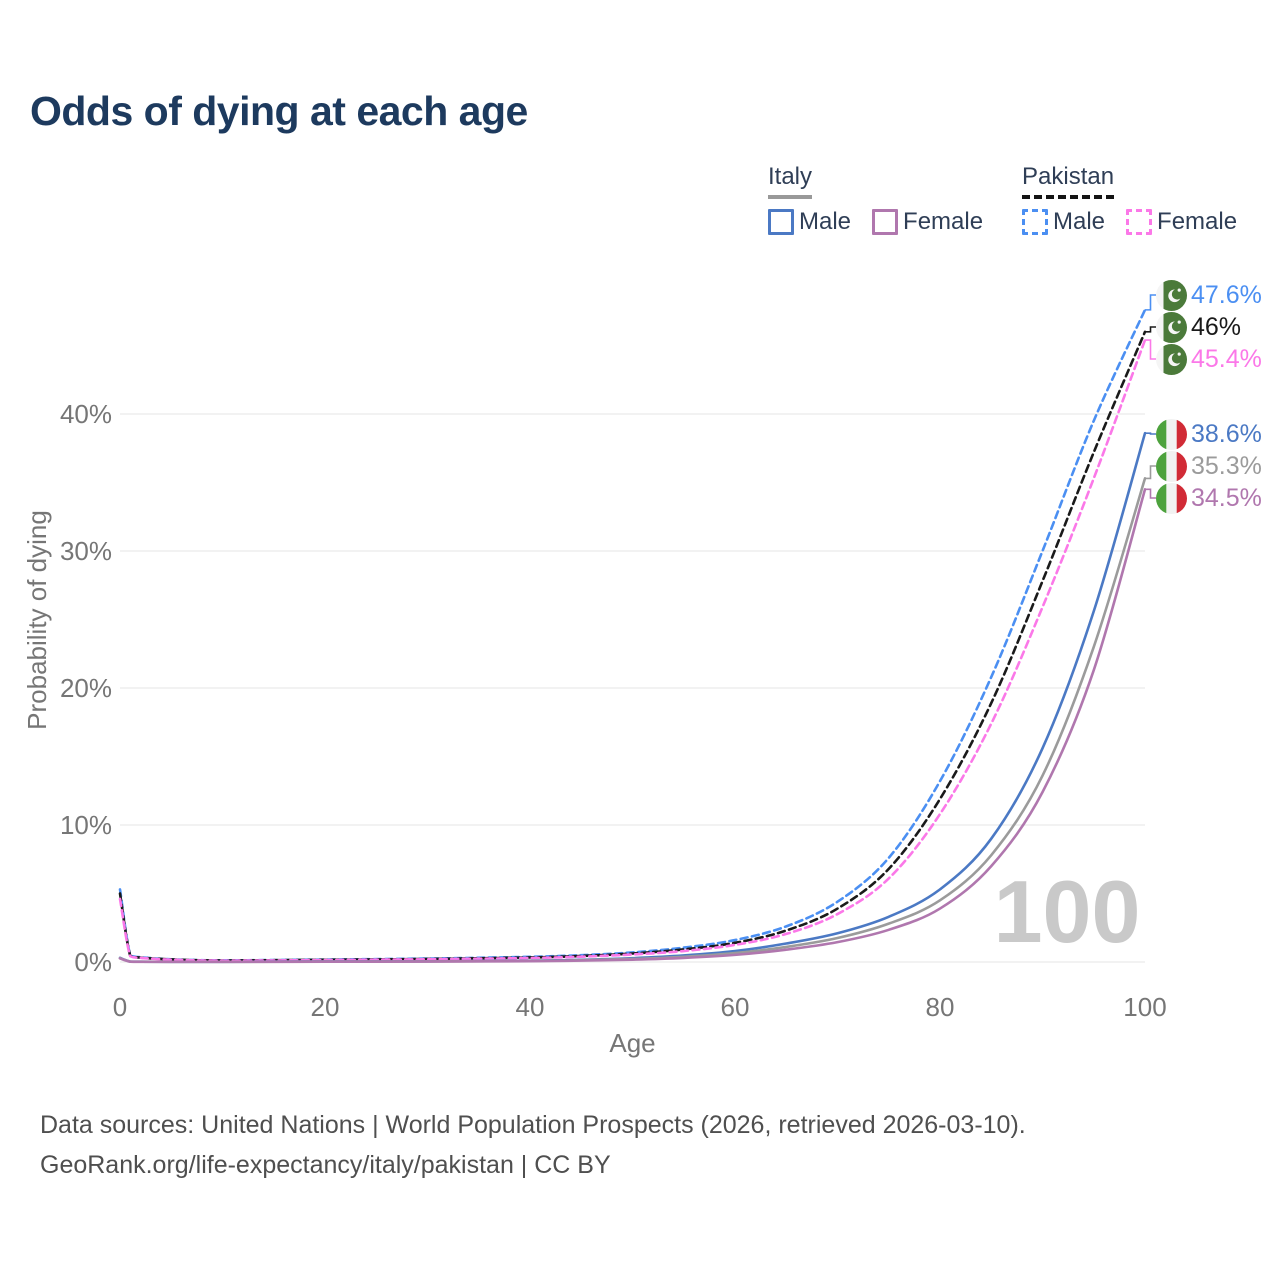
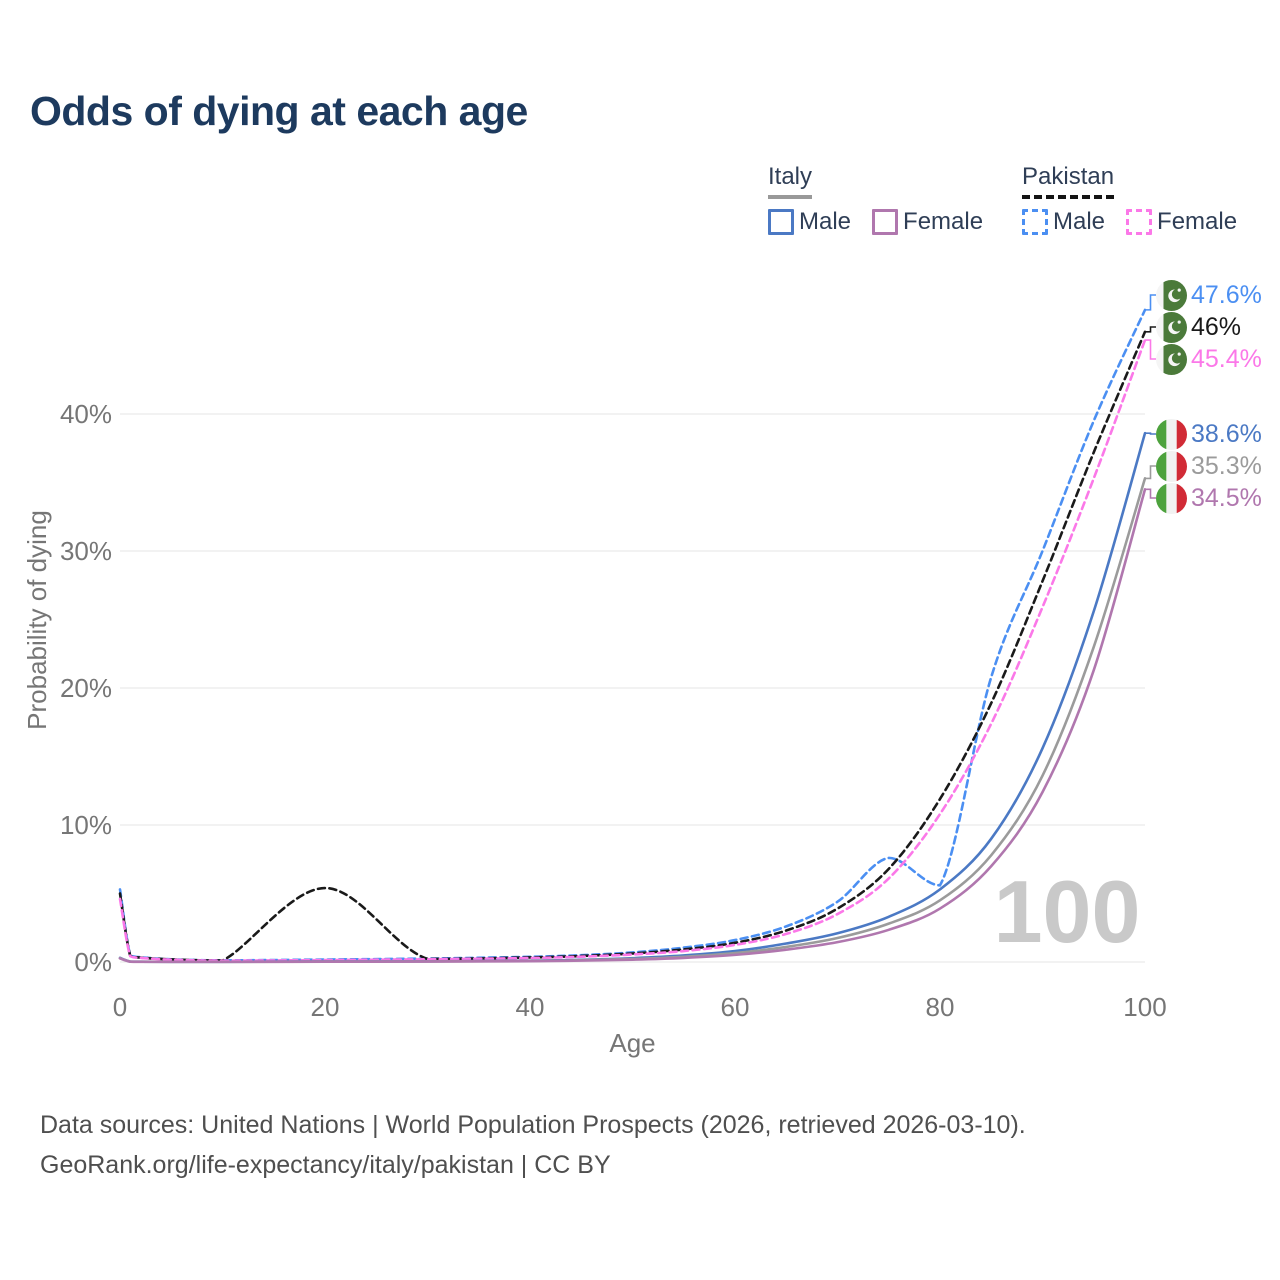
Pakistan/20: 0.2% -> 5.4%
Pakistan Male/80: 13.2% -> 5.6%
